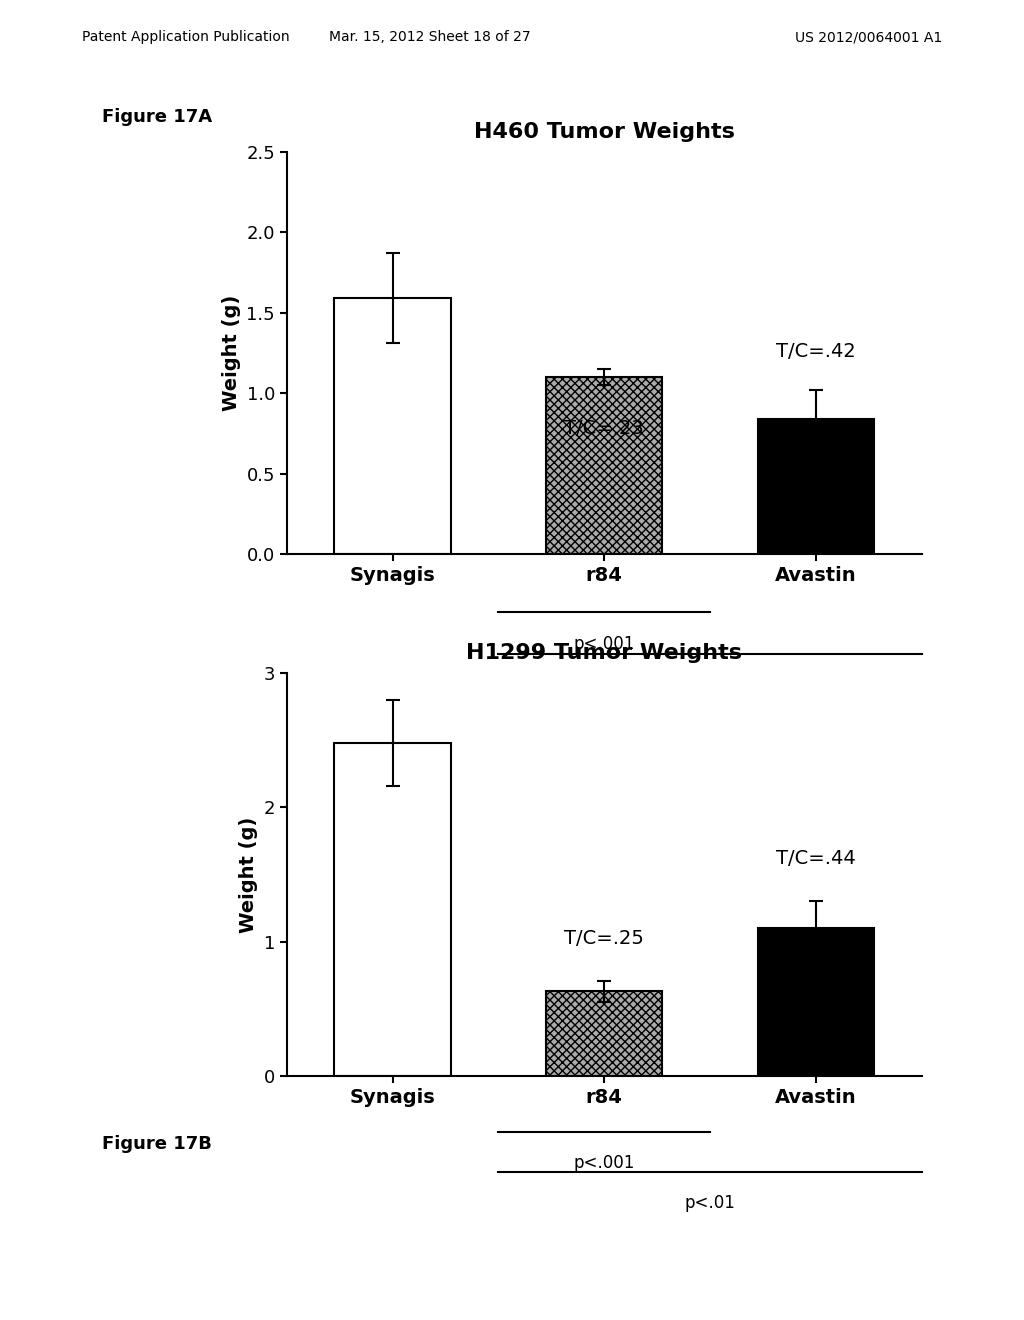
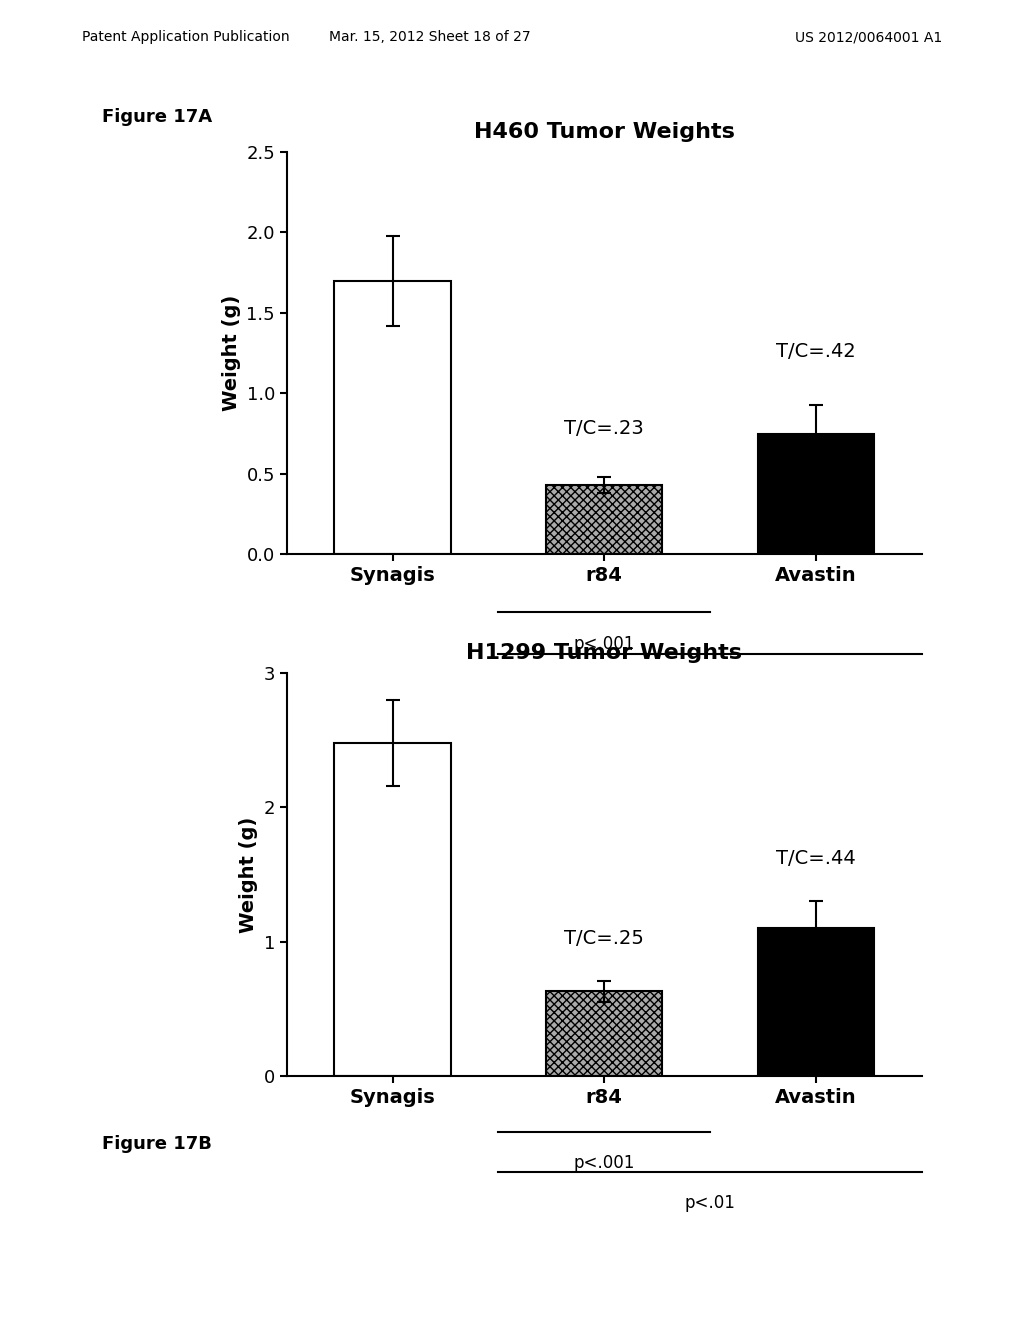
H460 Tumor Weights/Synagis: 1.59 -> 1.70
H460 Tumor Weights/r84: 1.10 -> 0.43
H460 Tumor Weights/Avastin: 0.84 -> 0.75
